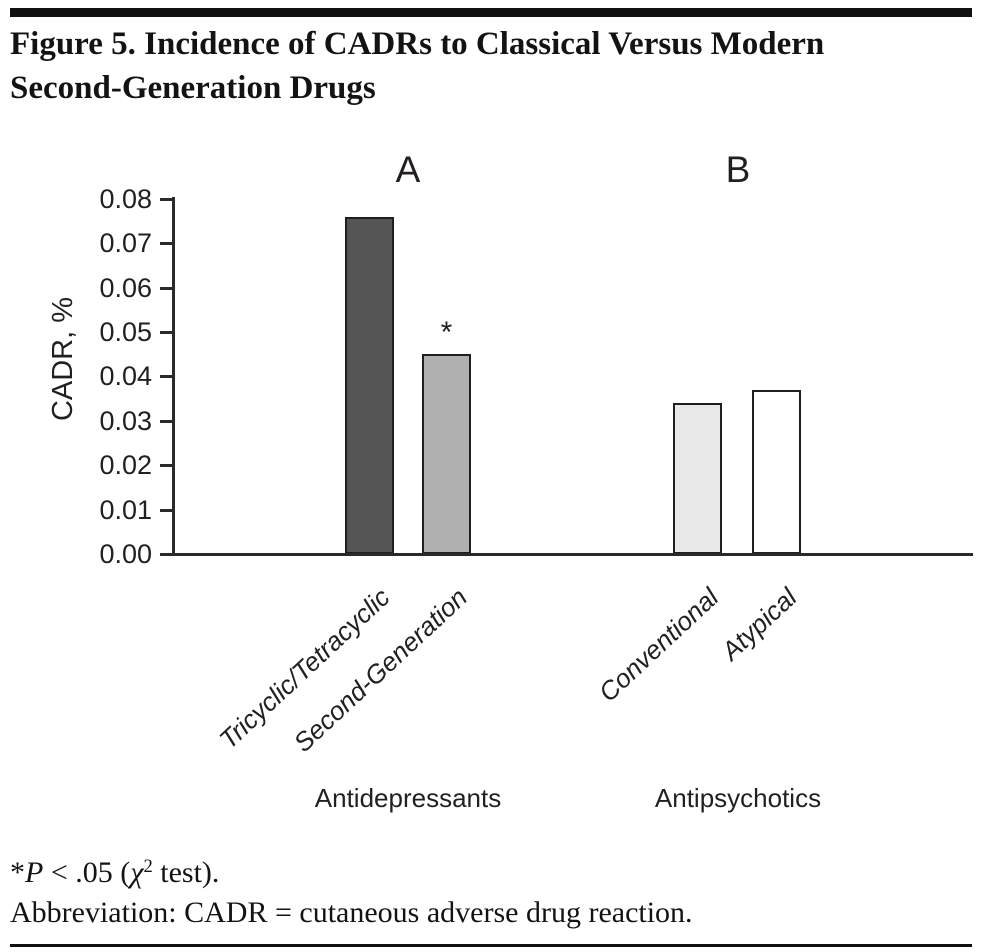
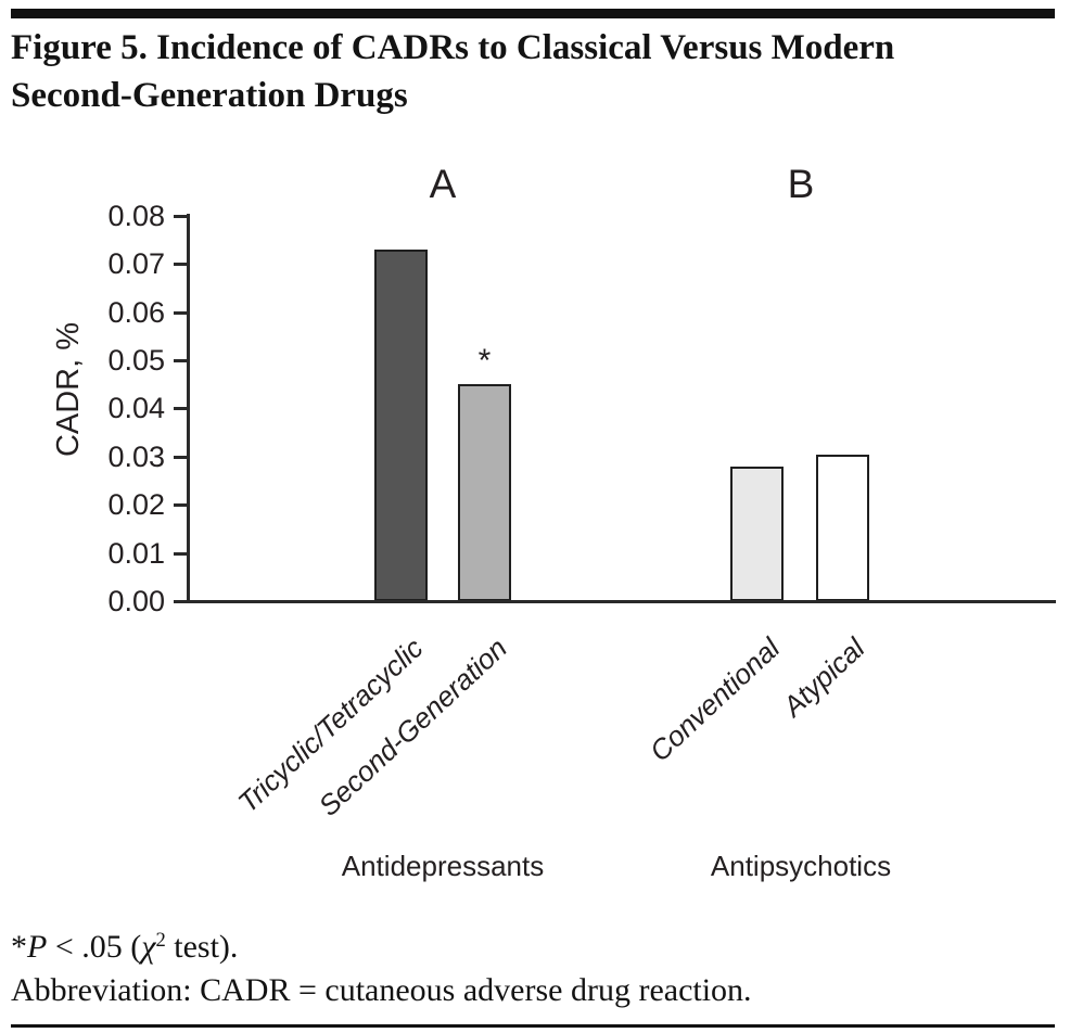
Tricyclic/Tetracyclic: 0.076 -> 0.073
Conventional: 0.034 -> 0.028
Atypical: 0.037 -> 0.030
